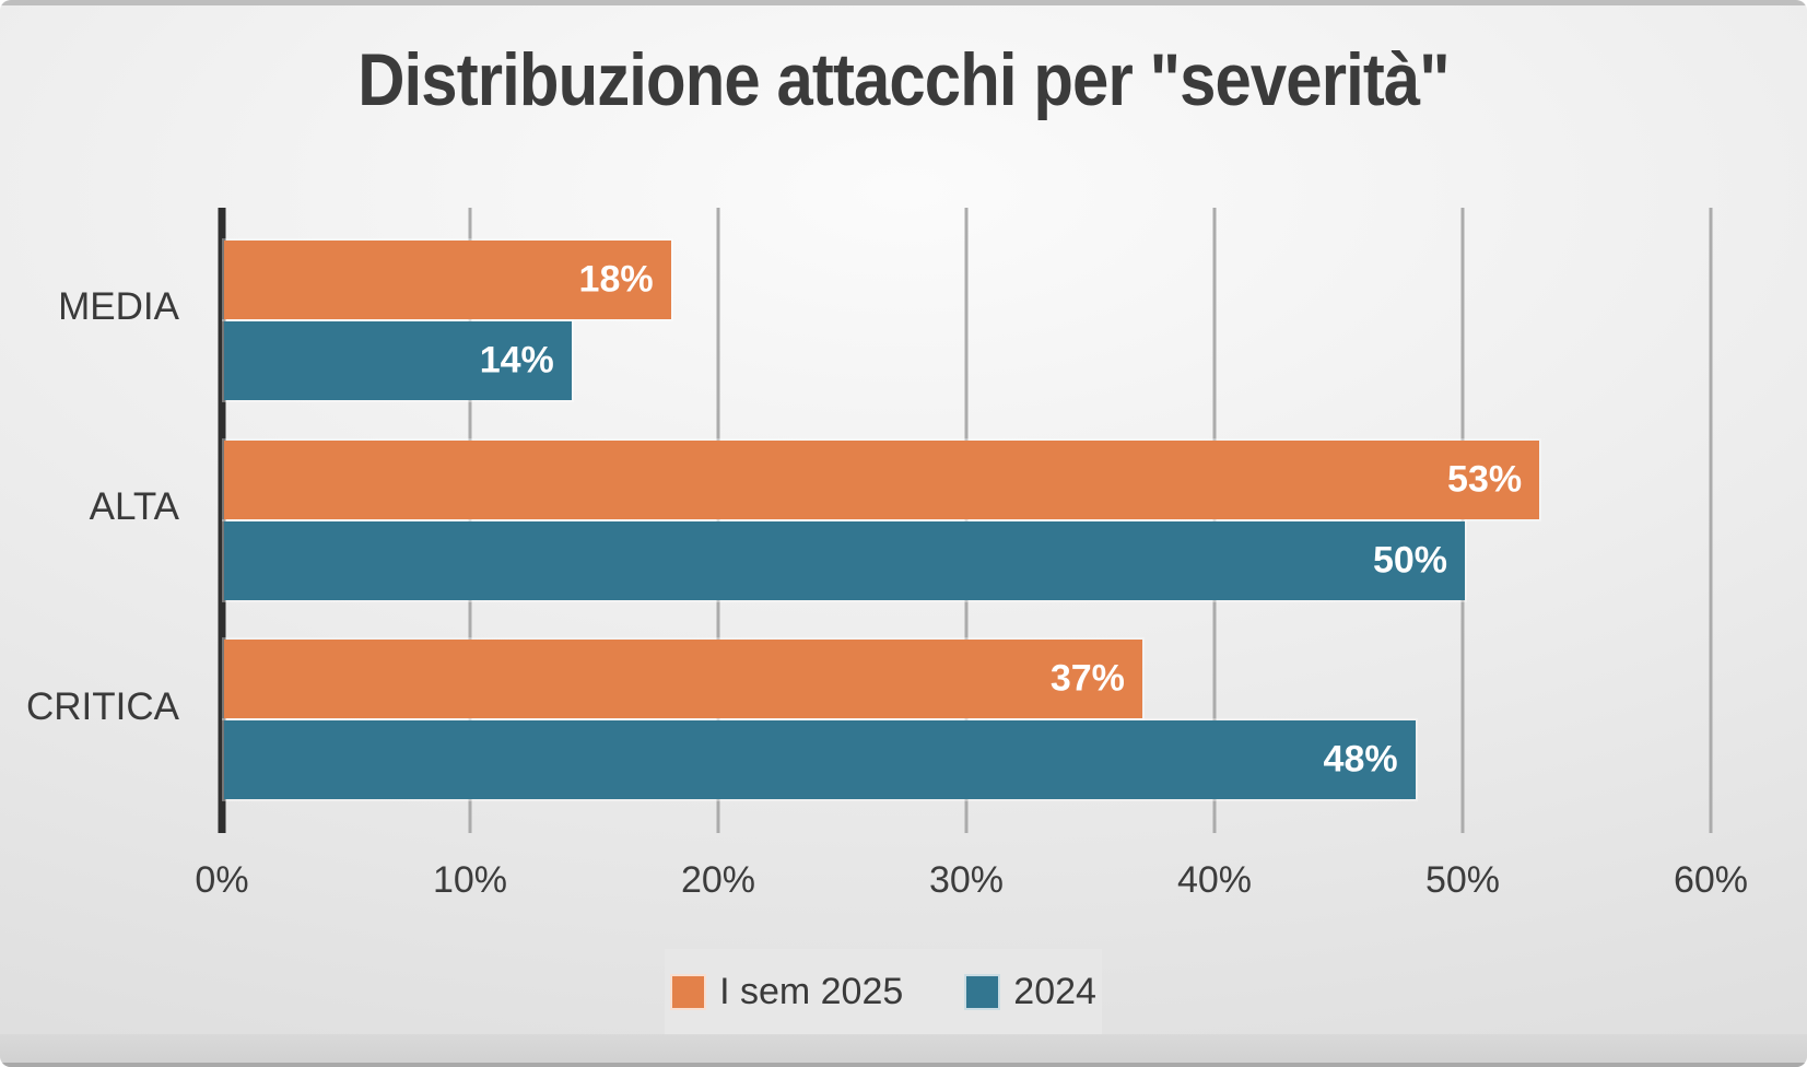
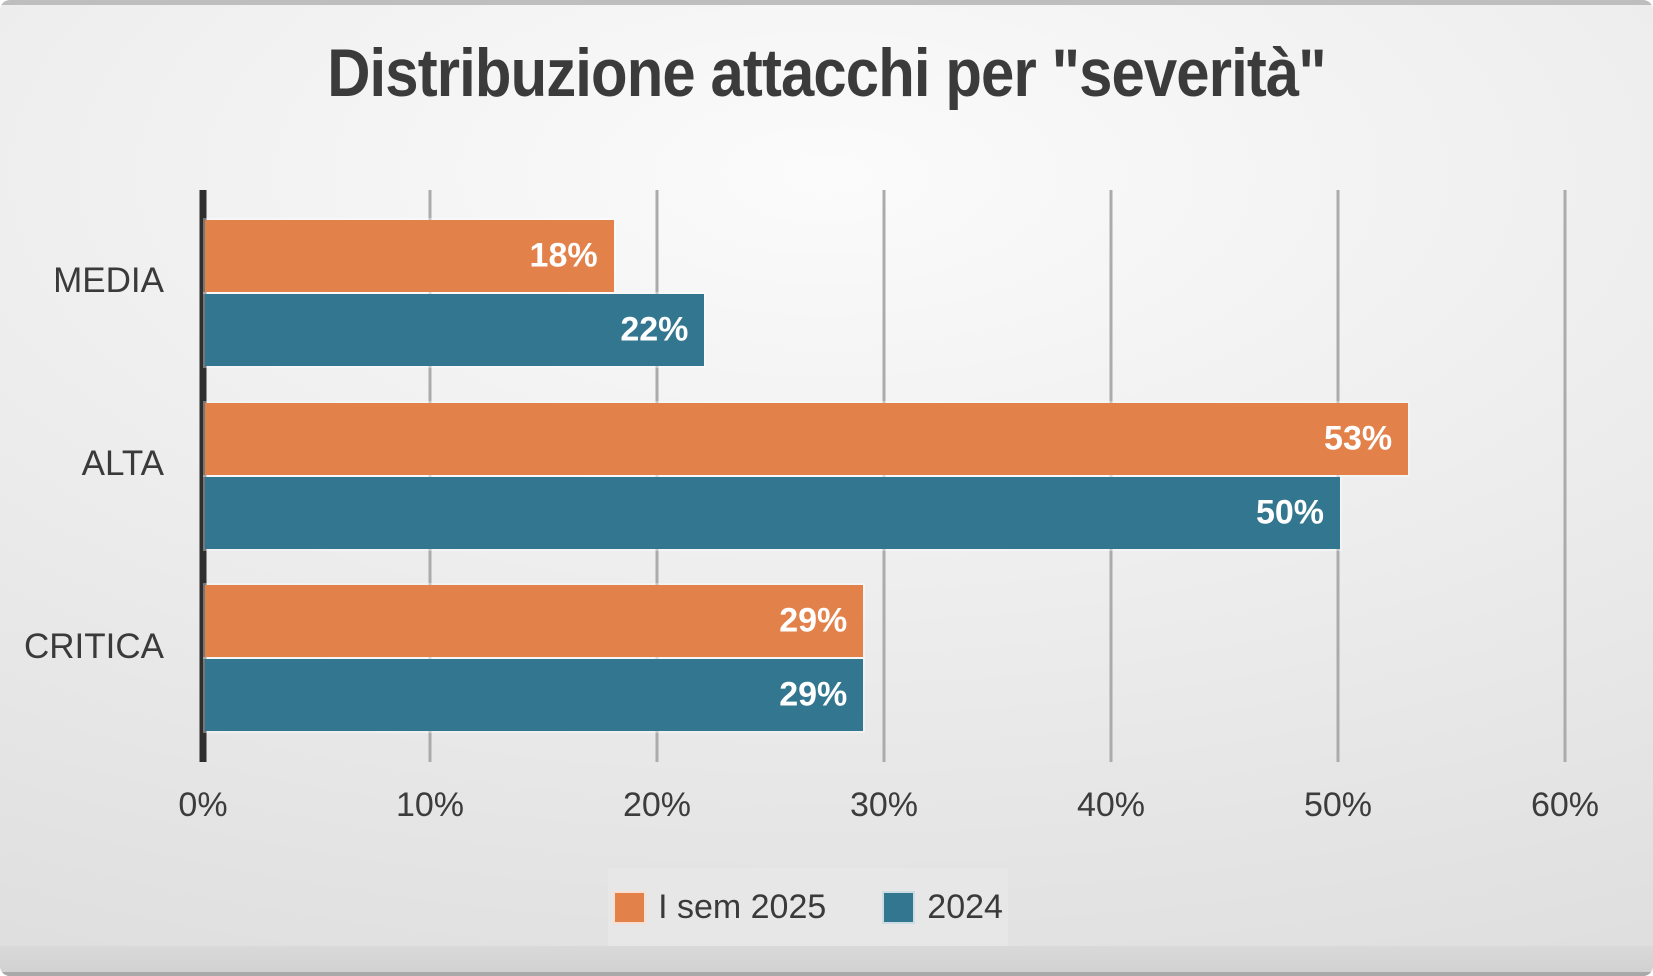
2024/MEDIA: 14% -> 22%
I sem 2025/CRITICA: 37% -> 29%
2024/CRITICA: 48% -> 29%
